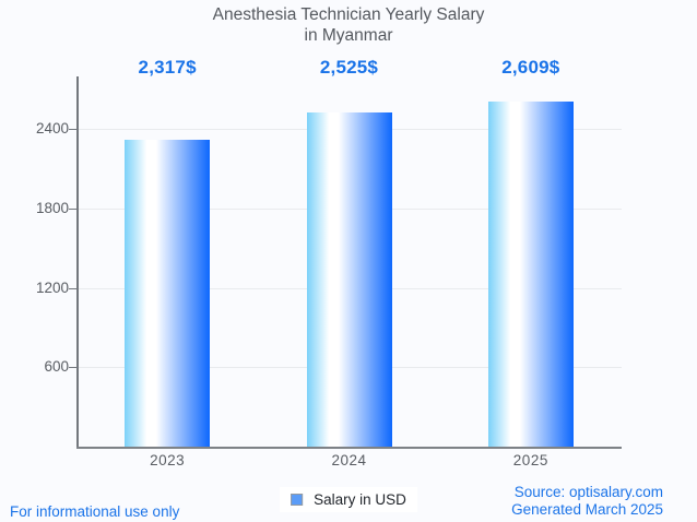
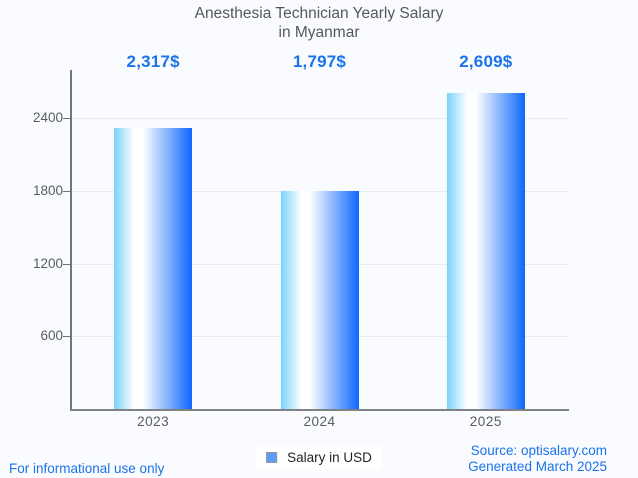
2024: 2,525 -> 1,797
